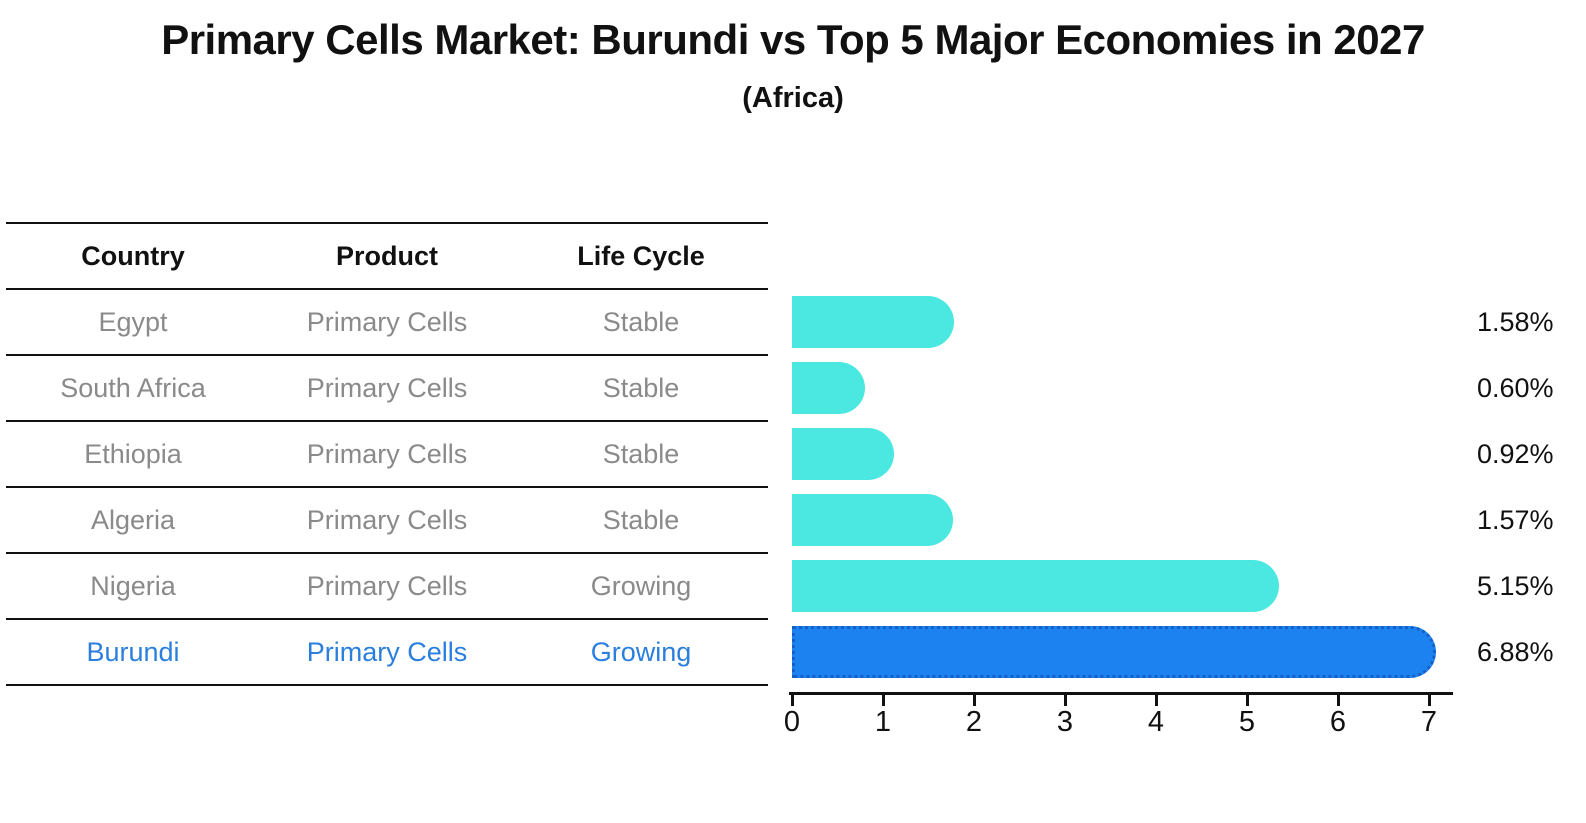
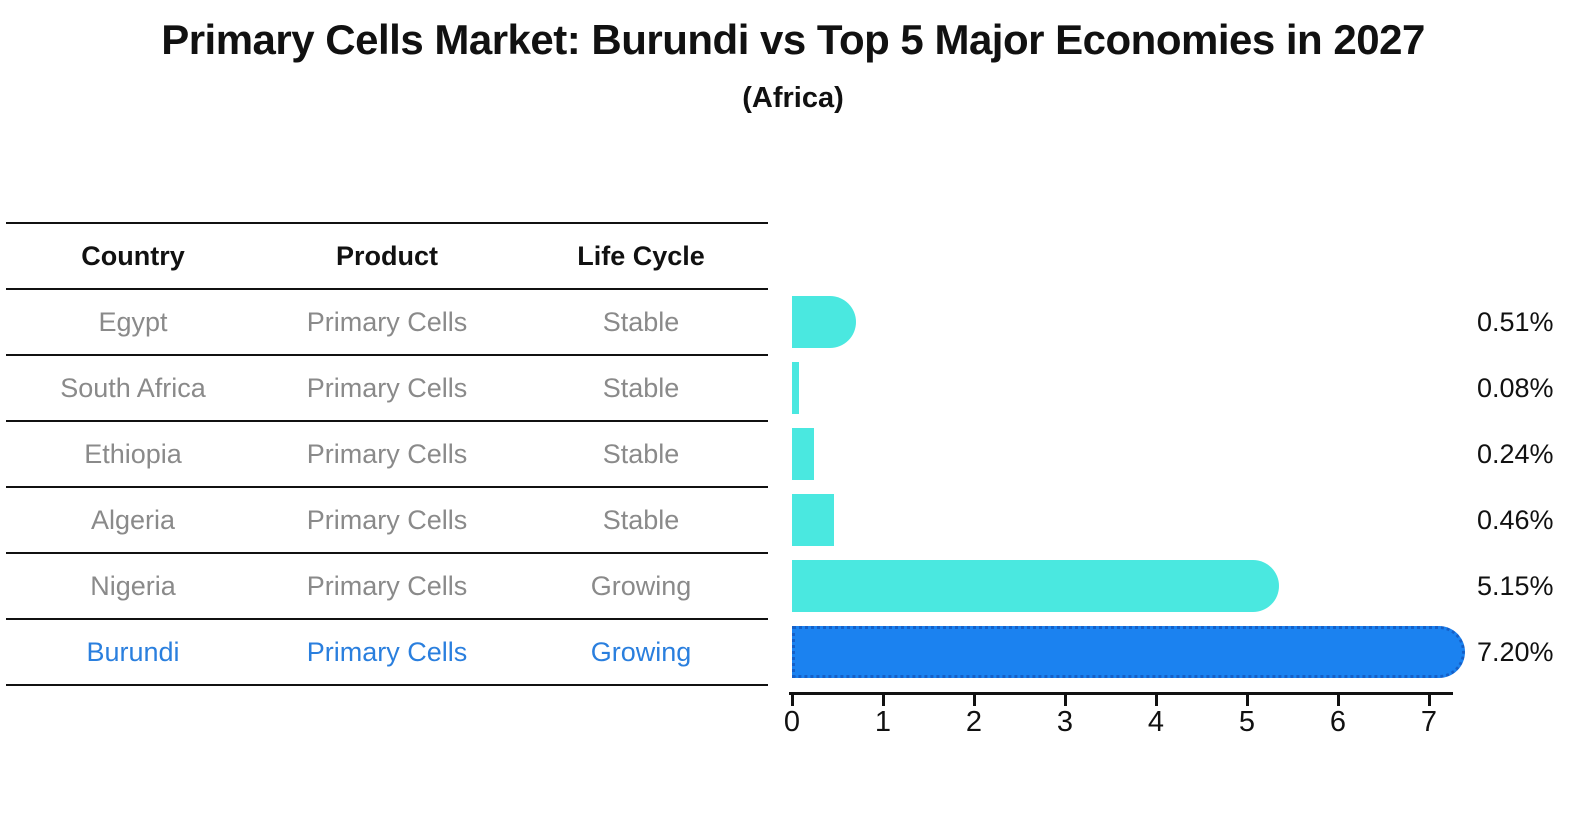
Egypt: 1.58% -> 0.51%
South Africa: 0.60% -> 0.08%
Ethiopia: 0.92% -> 0.24%
Algeria: 1.57% -> 0.46%
Burundi: 6.88% -> 7.20%
